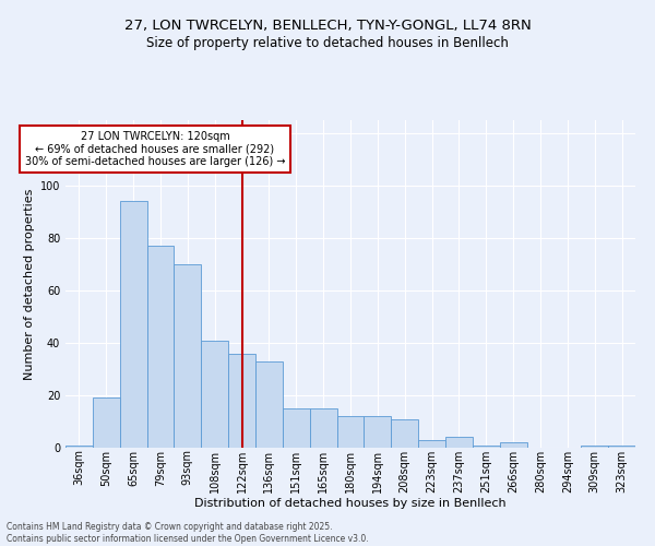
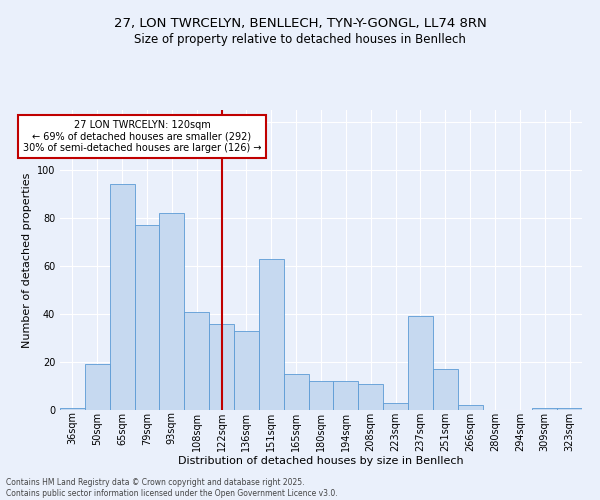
93sqm: 70 -> 82
151sqm: 15 -> 63
237sqm: 4 -> 39
251sqm: 1 -> 17
